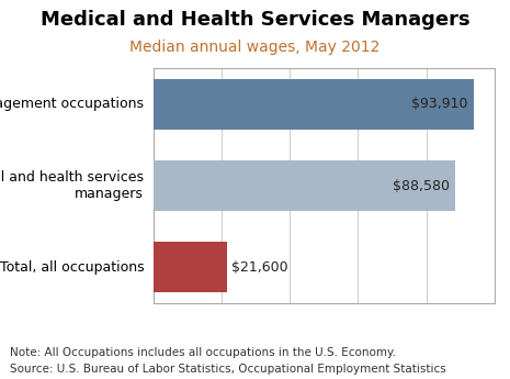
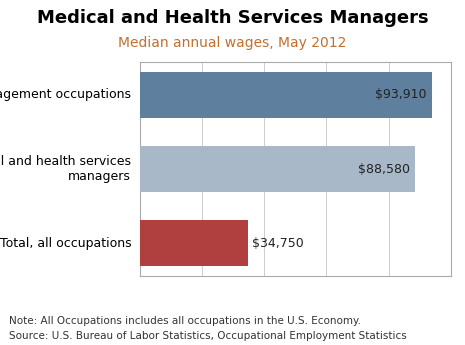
Total, all occupations: $21,600 -> $34,750
